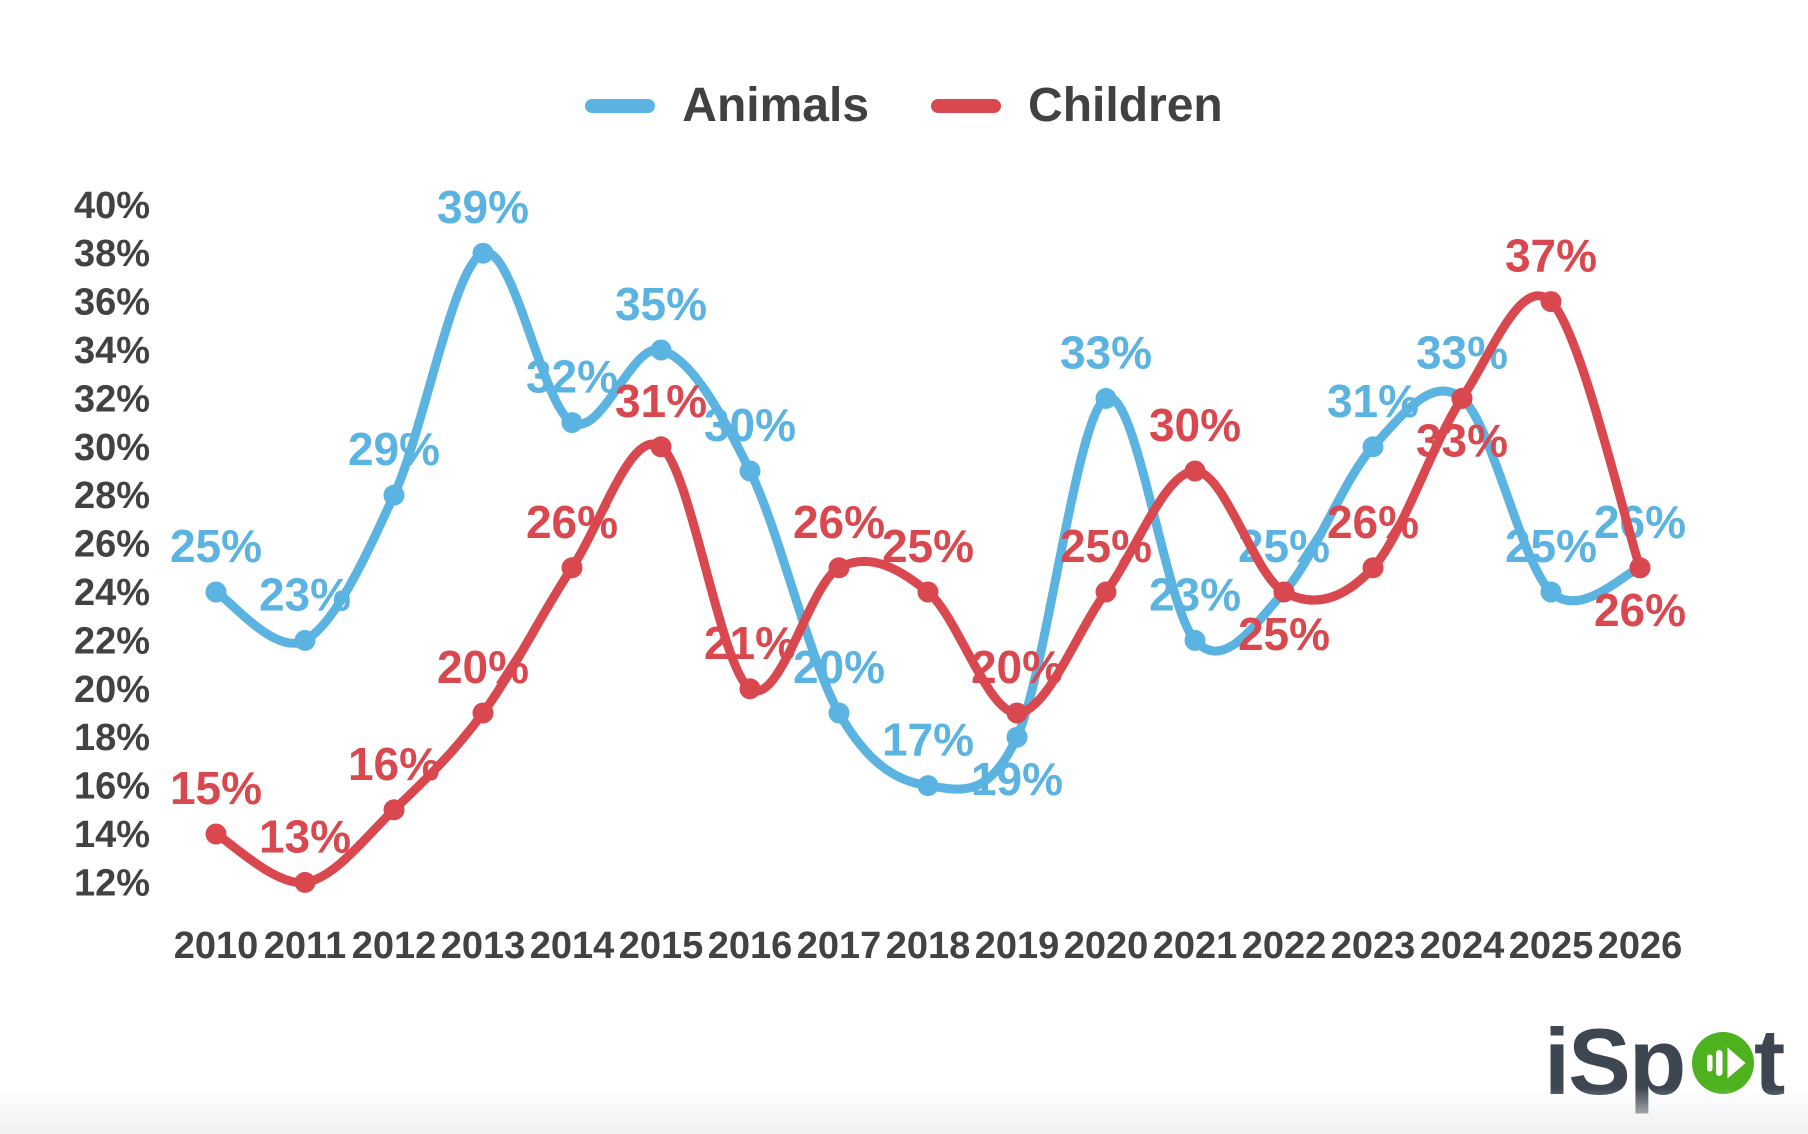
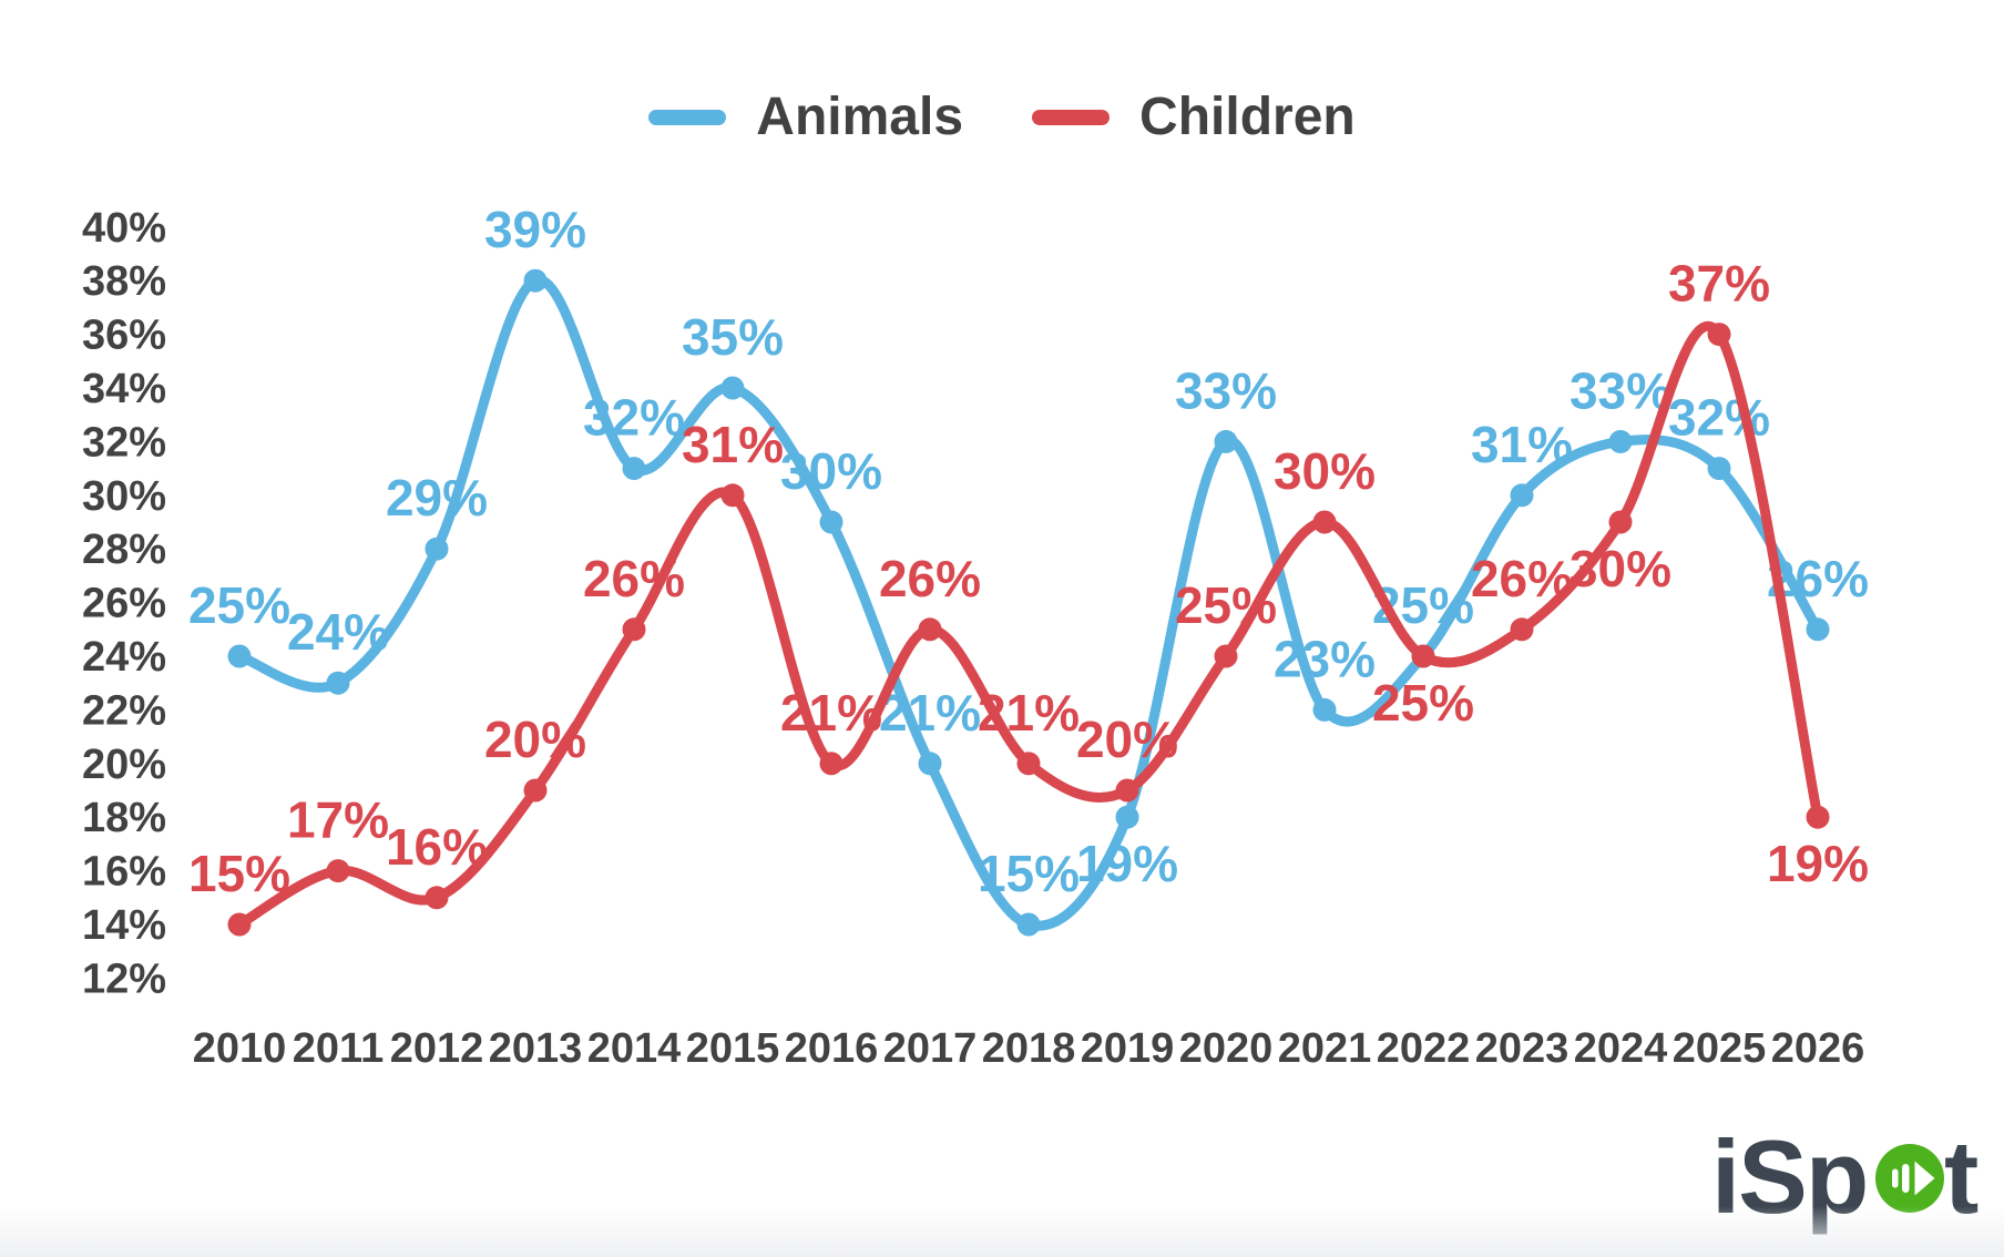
Animals/2011: 23% -> 24%
Children/2011: 13% -> 17%
Animals/2017: 20% -> 21%
Animals/2018: 17% -> 15%
Children/2018: 25% -> 21%
Children/2024: 33% -> 30%
Animals/2025: 25% -> 32%
Children/2026: 26% -> 19%
